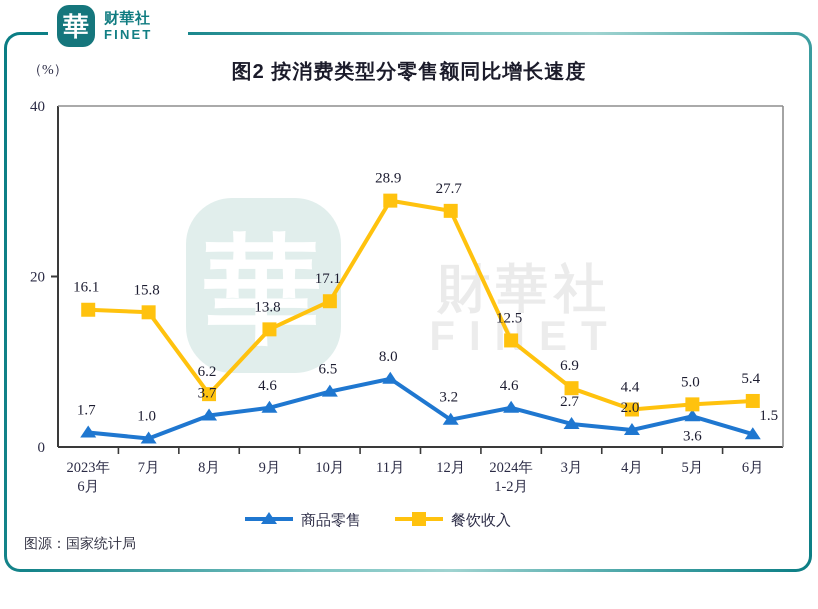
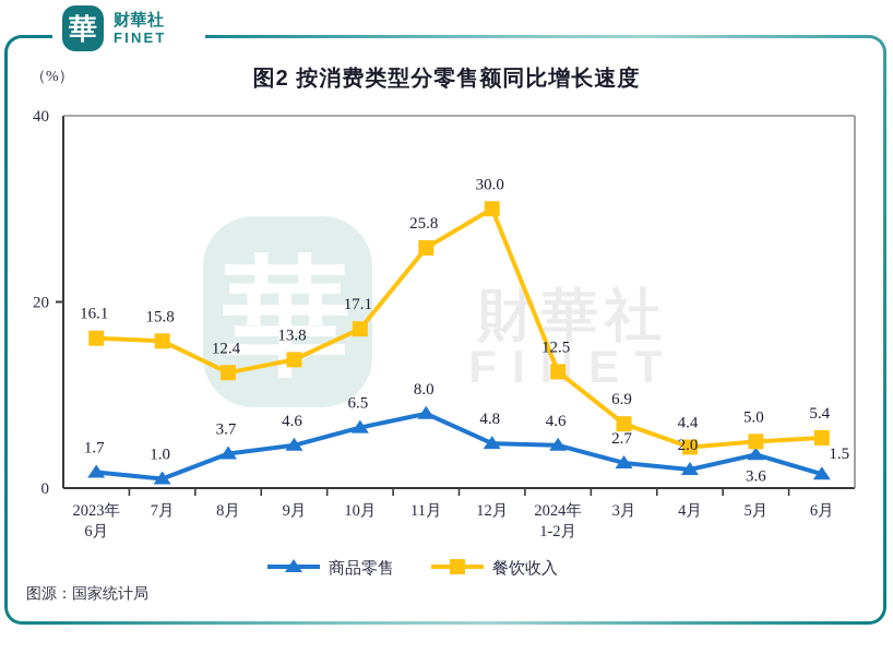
餐饮收入/8月: 6.2 -> 12.4
餐饮收入/11月: 28.9 -> 25.8
商品零售/12月: 3.2 -> 4.8
餐饮收入/12月: 27.7 -> 30.0
